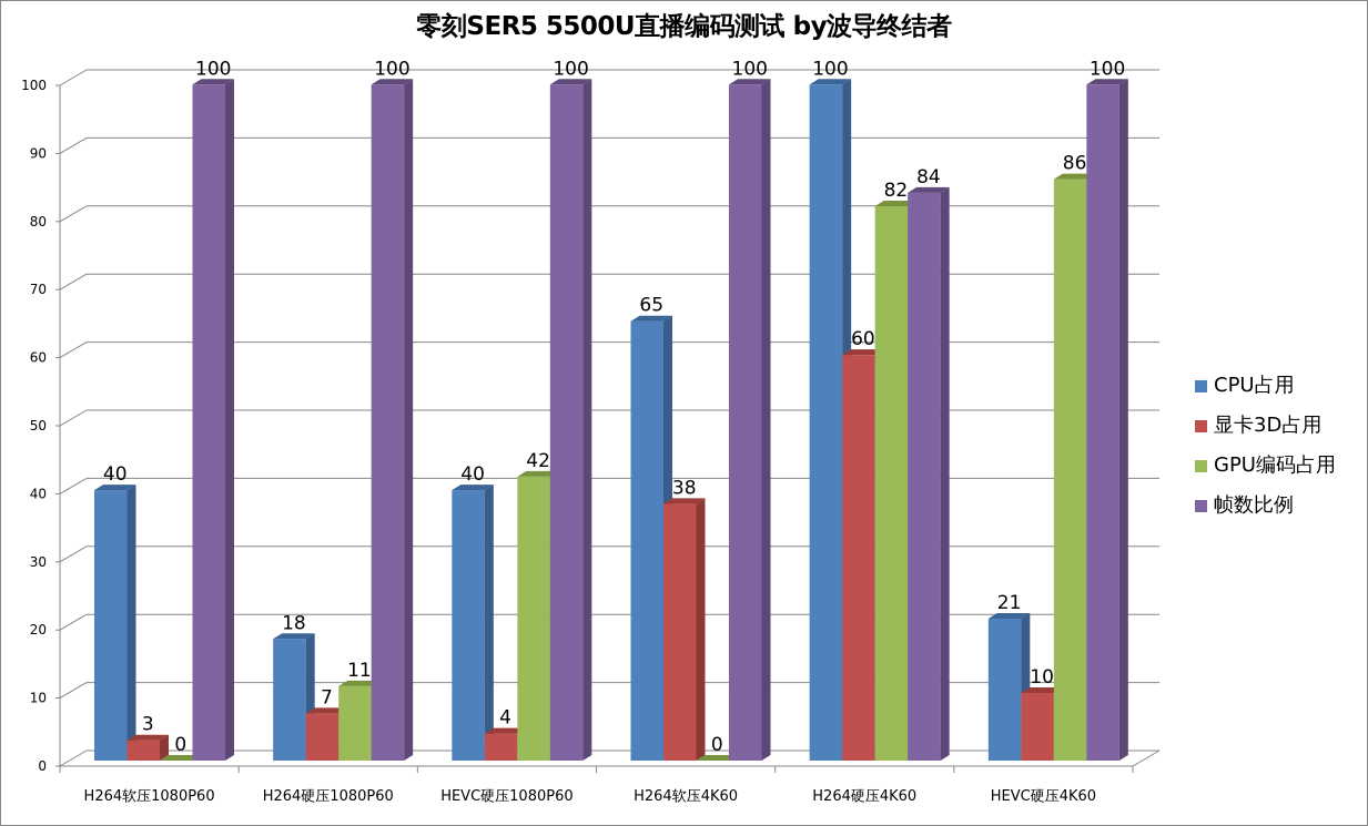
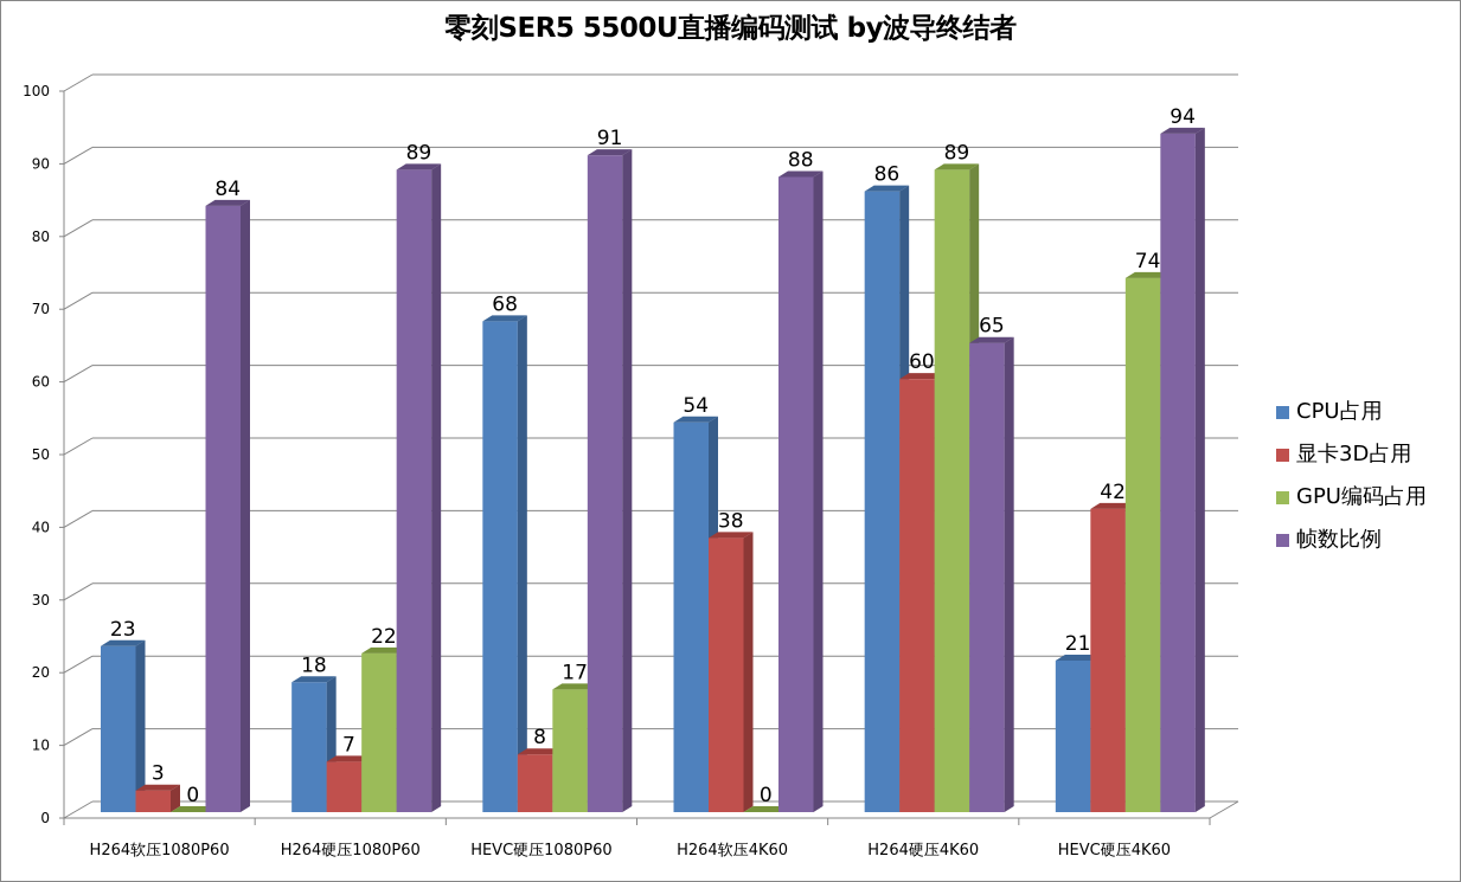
CPU占用/H264软压1080P60: 40 -> 23
帧数比例/H264软压1080P60: 100 -> 84
GPU编码占用/H264硬压1080P60: 11 -> 22
帧数比例/H264硬压1080P60: 100 -> 89
CPU占用/HEVC硬压1080P60: 40 -> 68
显卡3D占用/HEVC硬压1080P60: 4 -> 8
GPU编码占用/HEVC硬压1080P60: 42 -> 17
帧数比例/HEVC硬压1080P60: 100 -> 91
CPU占用/H264软压4K60: 65 -> 54
帧数比例/H264软压4K60: 100 -> 88
CPU占用/H264硬压4K60: 100 -> 86
GPU编码占用/H264硬压4K60: 82 -> 89
帧数比例/H264硬压4K60: 84 -> 65
显卡3D占用/HEVC硬压4K60: 10 -> 42
GPU编码占用/HEVC硬压4K60: 86 -> 74
帧数比例/HEVC硬压4K60: 100 -> 94
